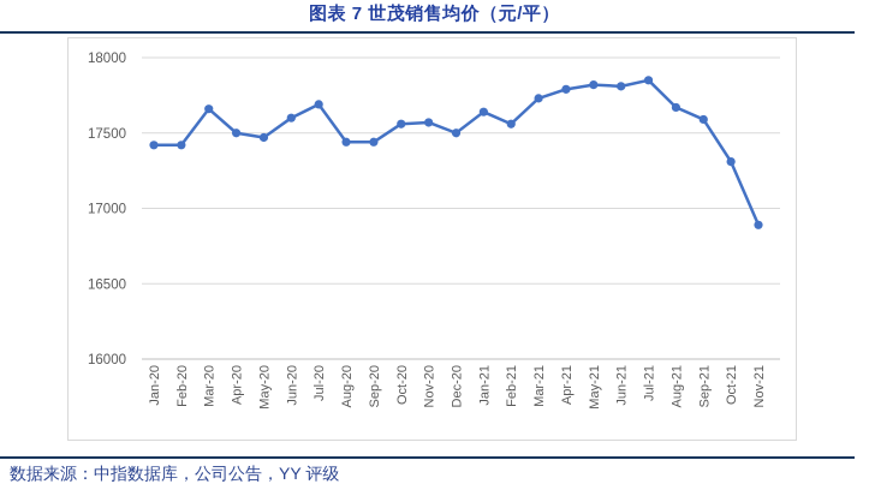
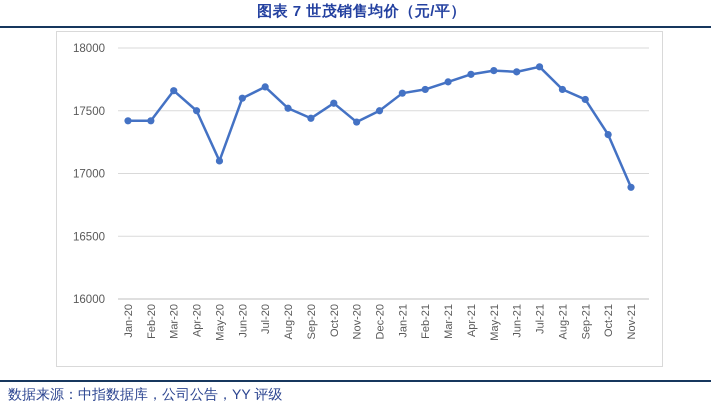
May-20: 17470 -> 17100
Aug-20: 17440 -> 17520
Nov-20: 17570 -> 17410
Feb-21: 17560 -> 17670
